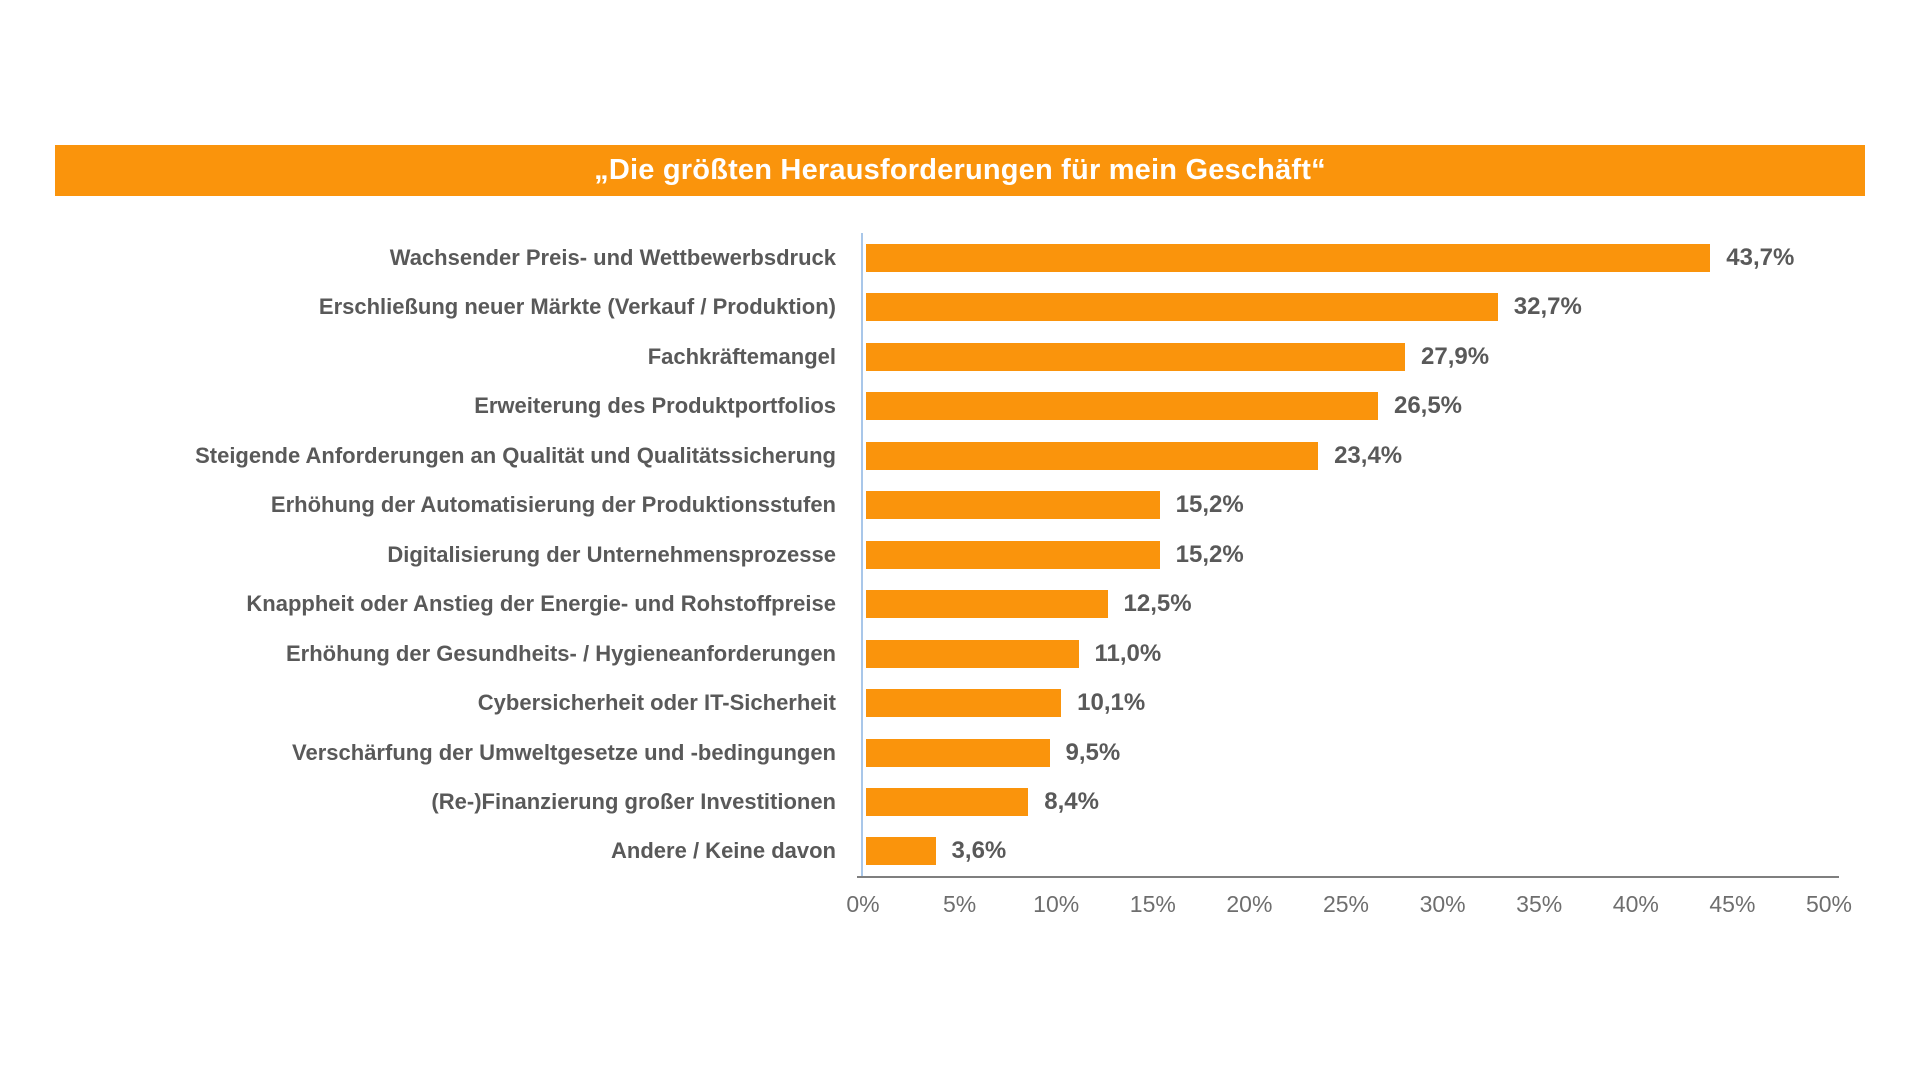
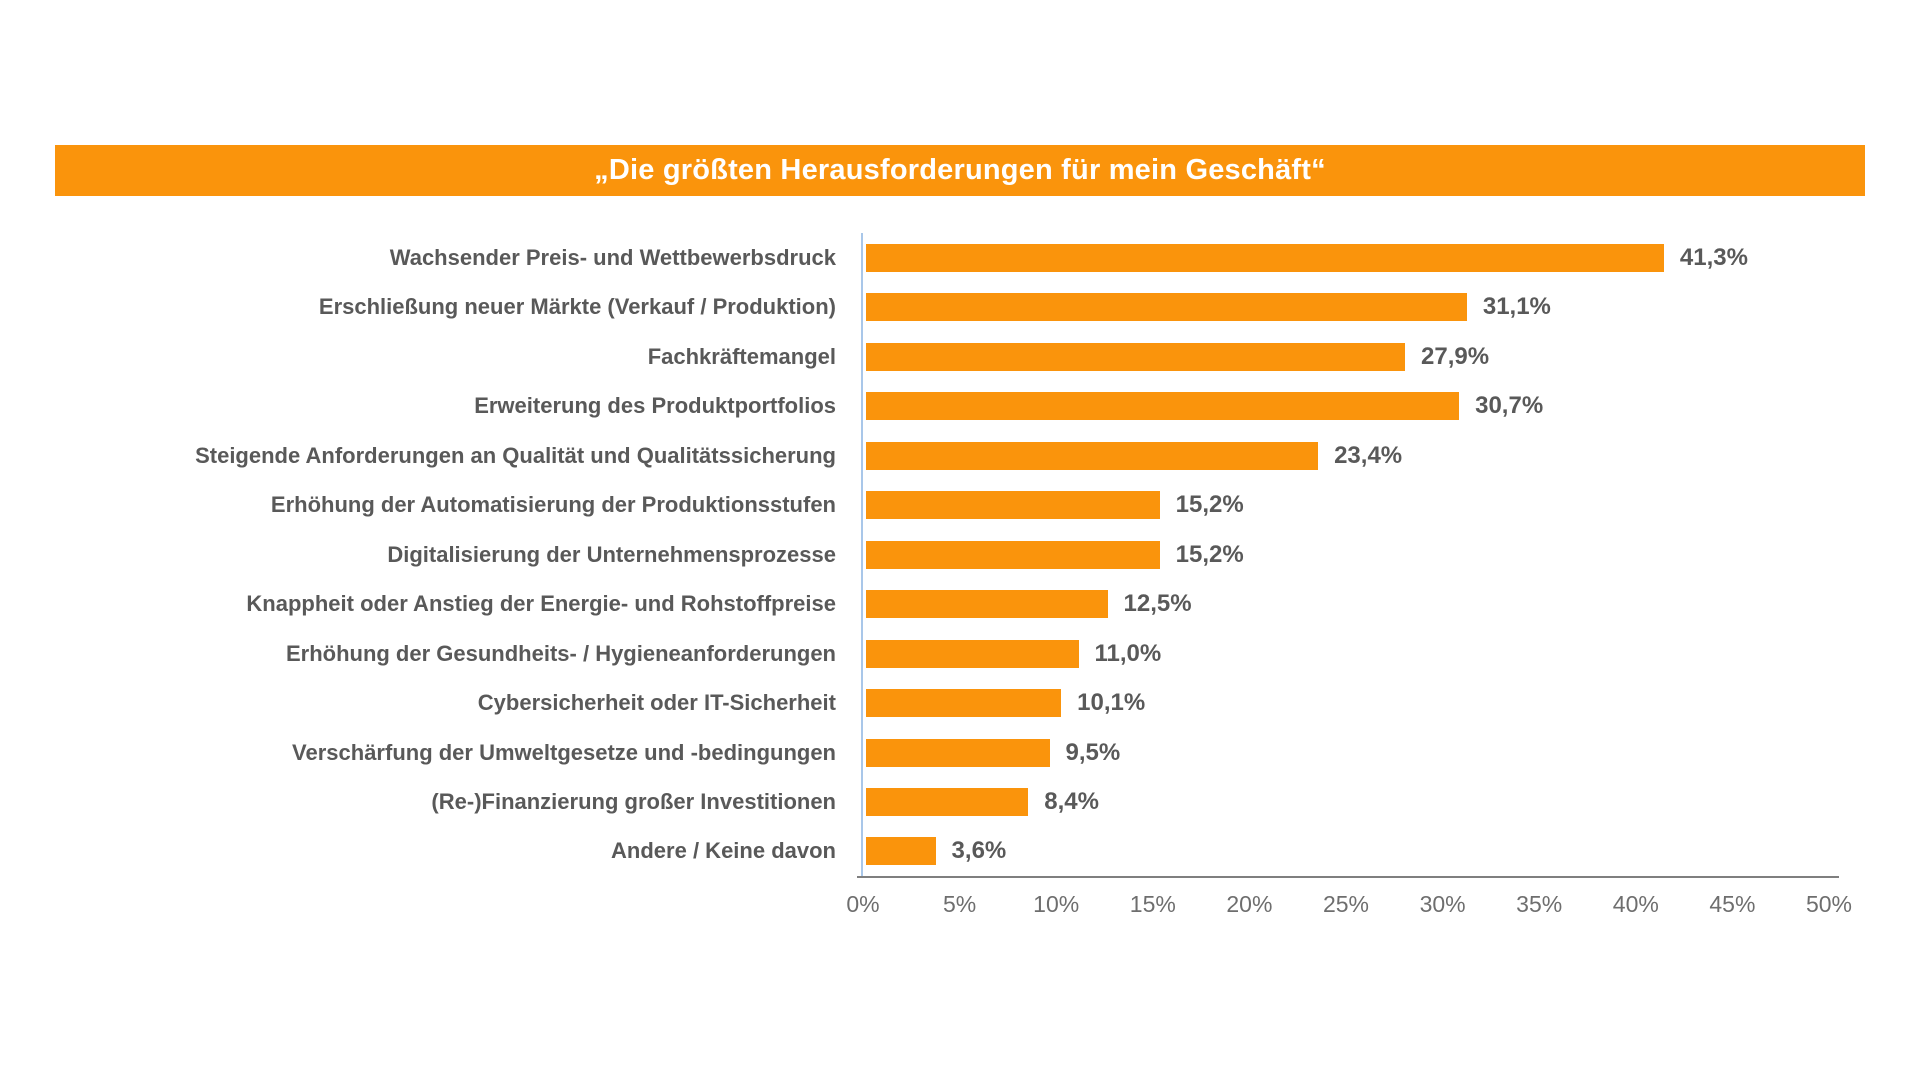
Wachsender Preis- und Wettbewerbsdruck: 43,7% -> 41,3%
Erschließung neuer Märkte (Verkauf / Produktion): 32,7% -> 31,1%
Erweiterung des Produktportfolios: 26,5% -> 30,7%
